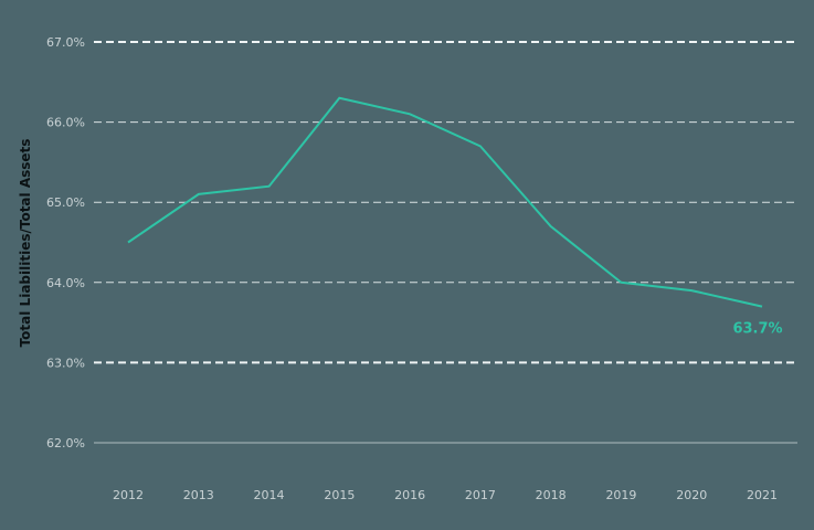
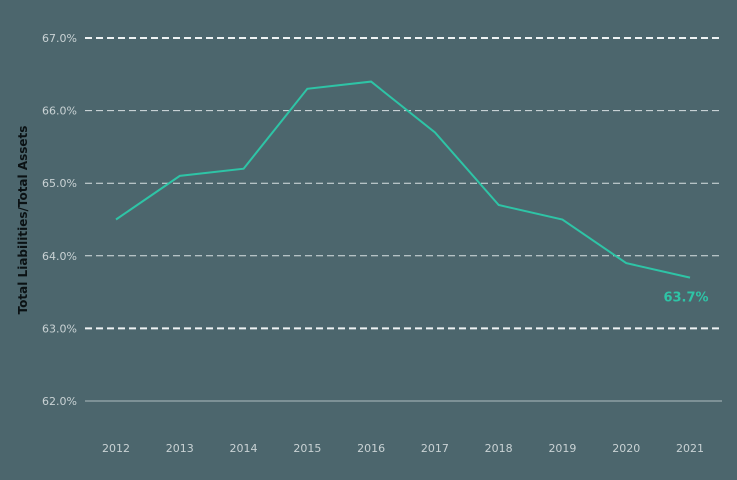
2016: 66.1% -> 66.4%
2019: 64.0% -> 64.5%
